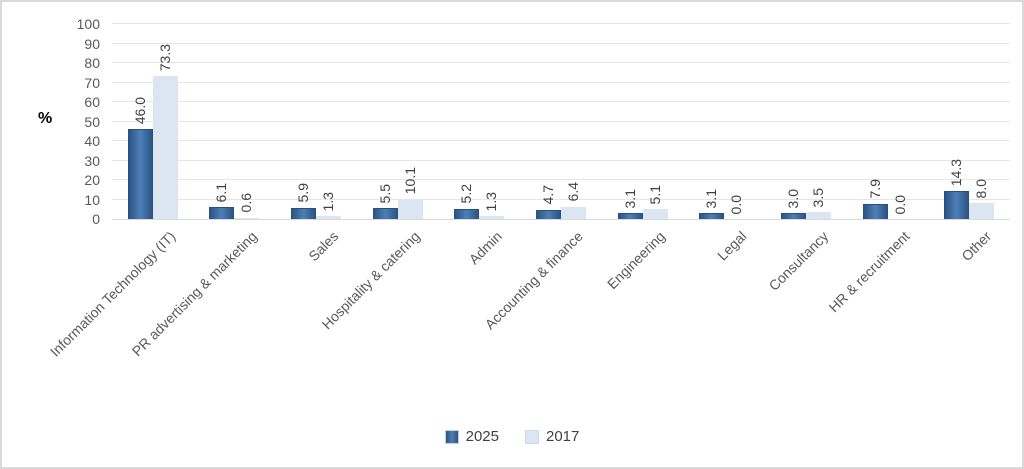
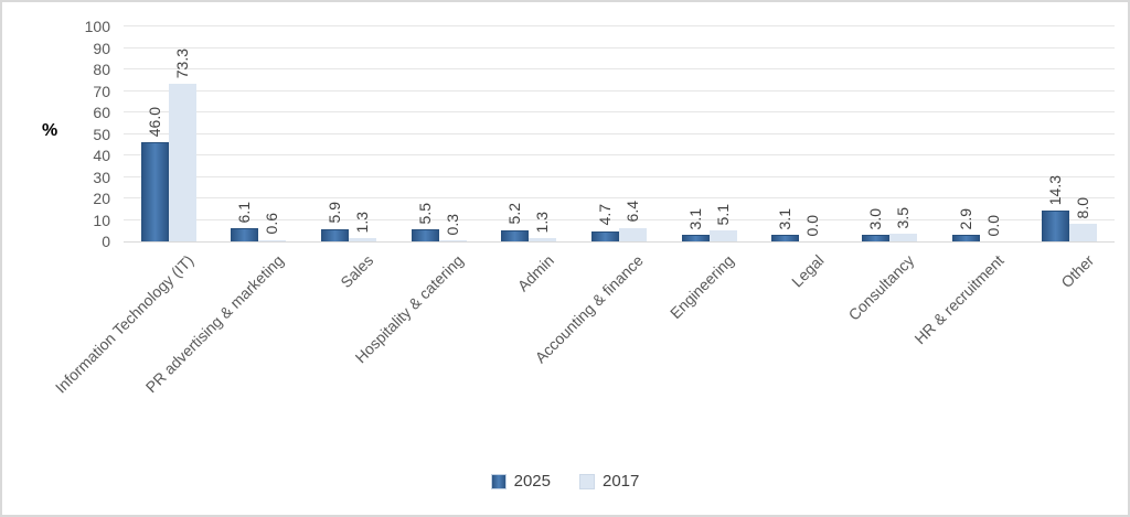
2017/Hospitality & catering: 10.1 -> 0.3
2025/HR & recruitment: 7.9 -> 2.9
